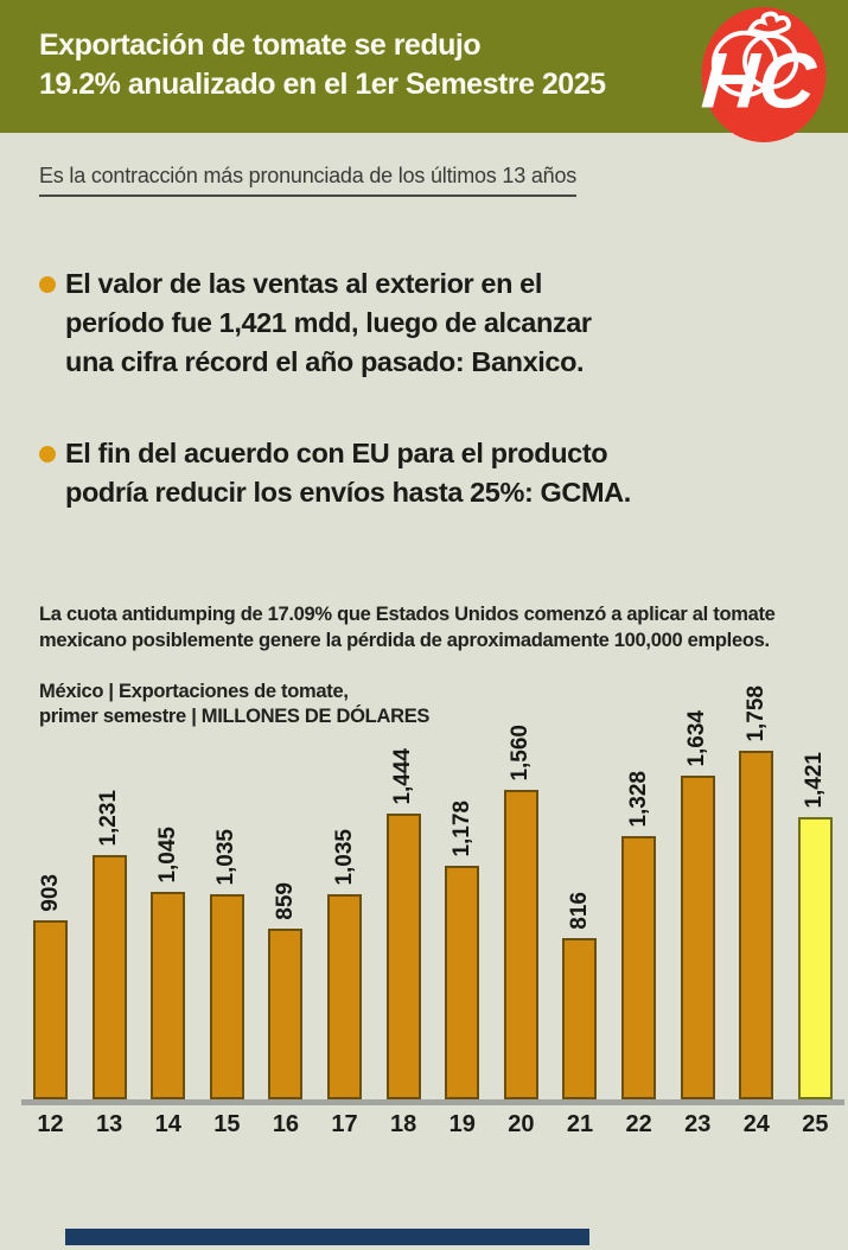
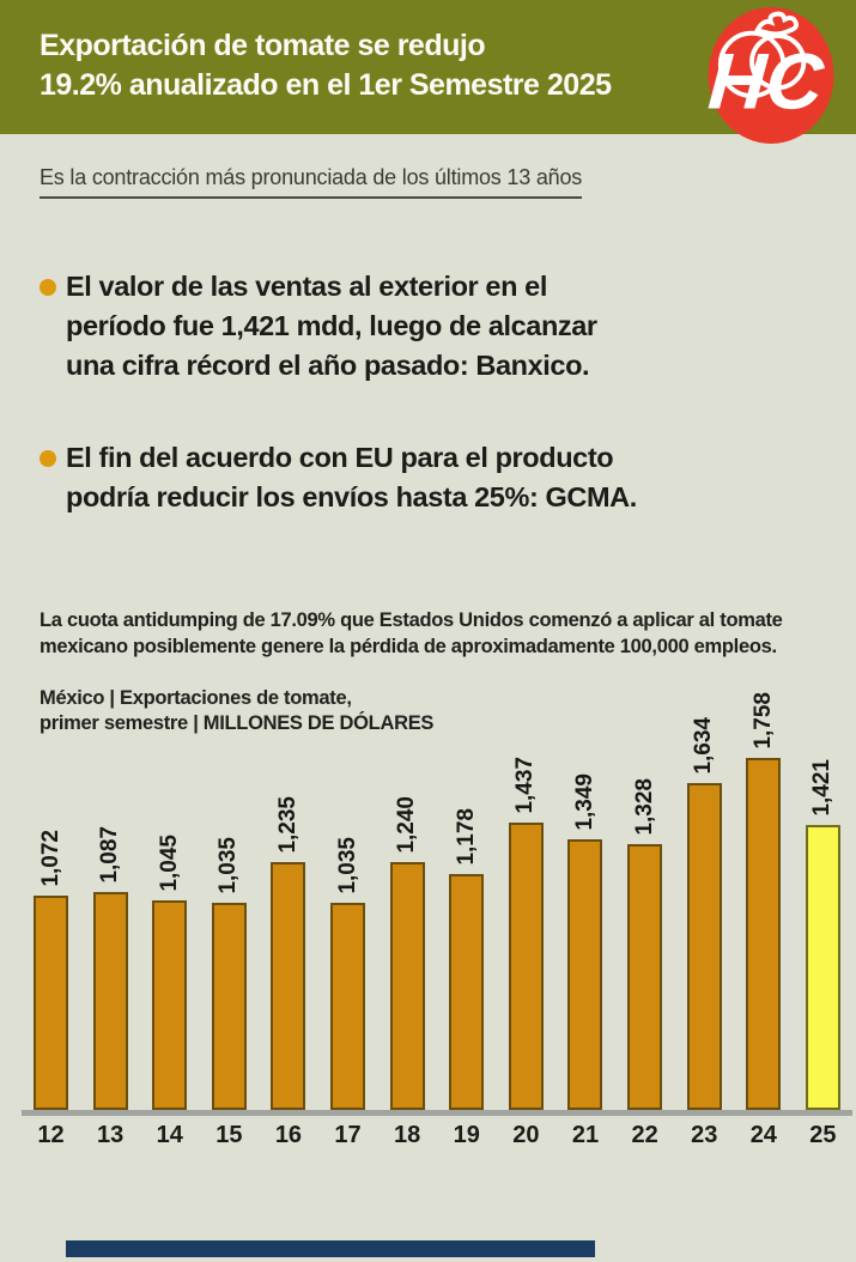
12: 903 -> 1,072
13: 1,231 -> 1,087
16: 859 -> 1,235
18: 1,444 -> 1,240
20: 1,560 -> 1,437
21: 816 -> 1,349
